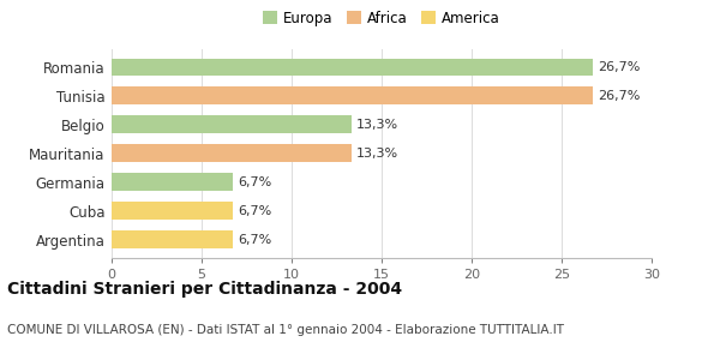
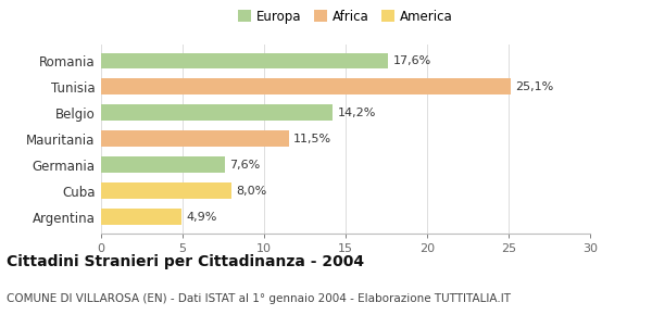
Romania: 26,7% -> 17,6%
Tunisia: 26,7% -> 25,1%
Belgio: 13,3% -> 14,2%
Mauritania: 13,3% -> 11,5%
Germania: 6,7% -> 7,6%
Cuba: 6,7% -> 8,0%
Argentina: 6,7% -> 4,9%
